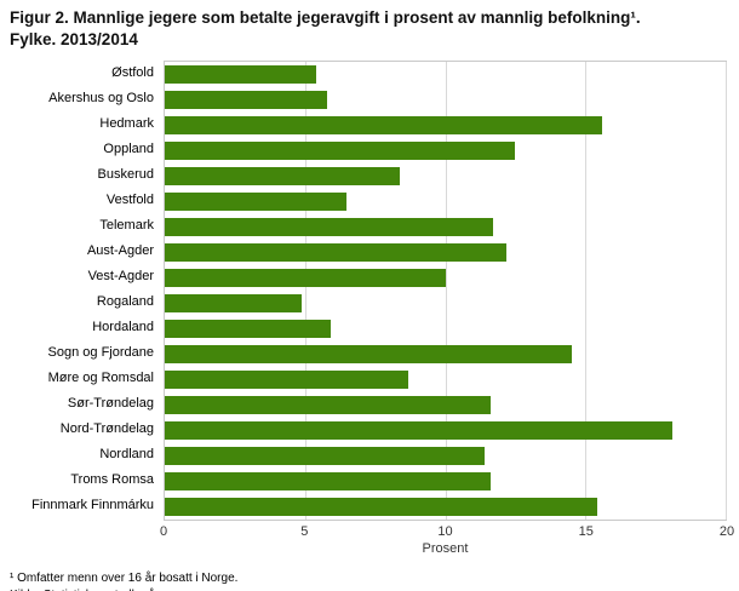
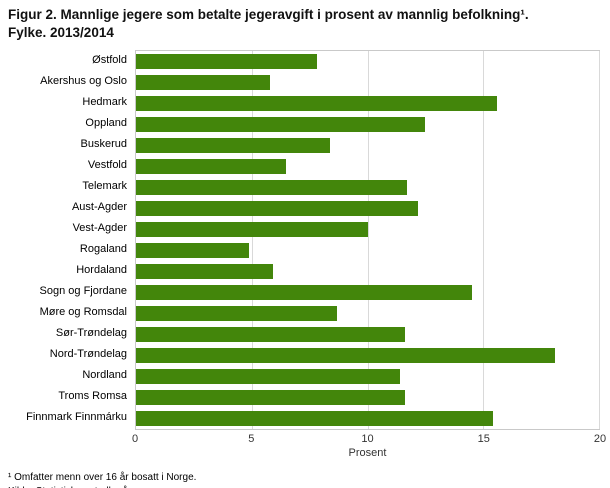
Østfold: 5.4 -> 7.8
